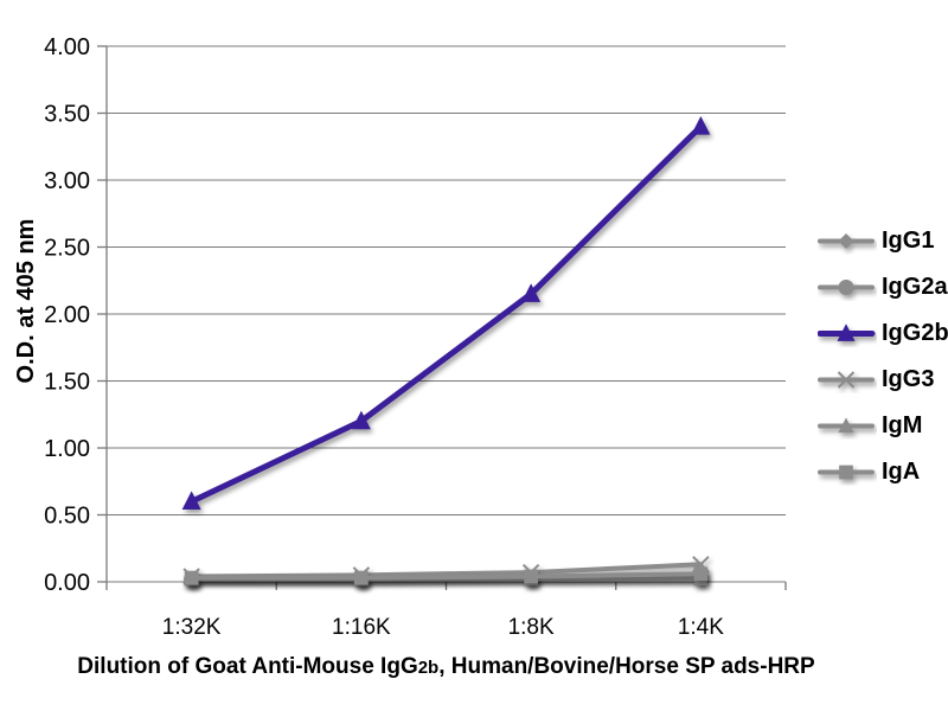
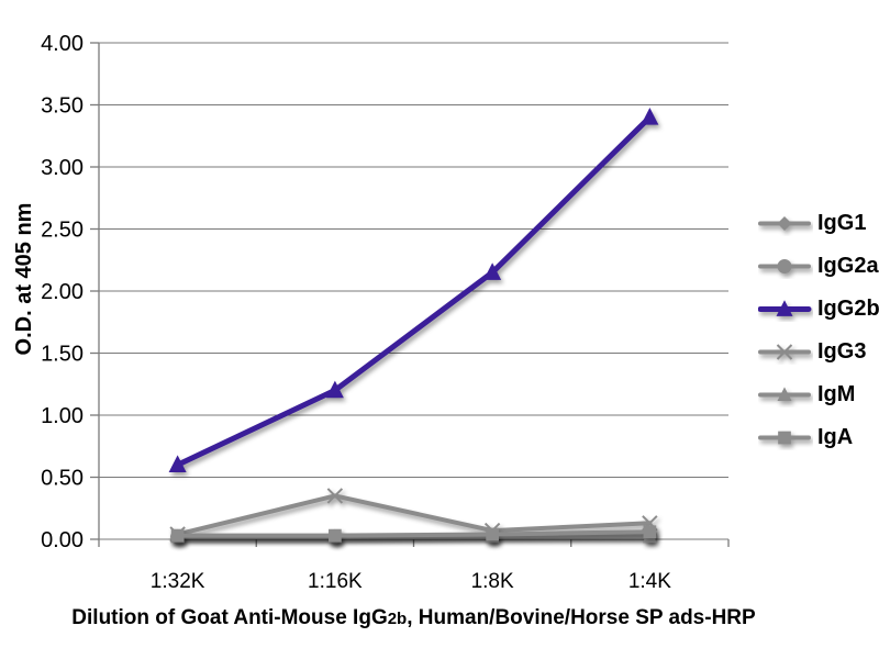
IgG3/1:16K: 0.05 -> 0.35
